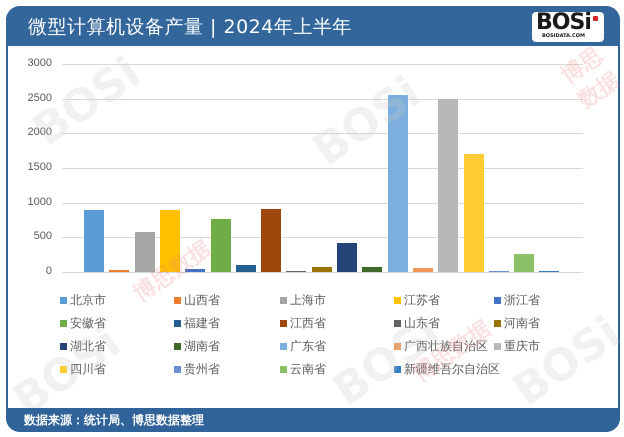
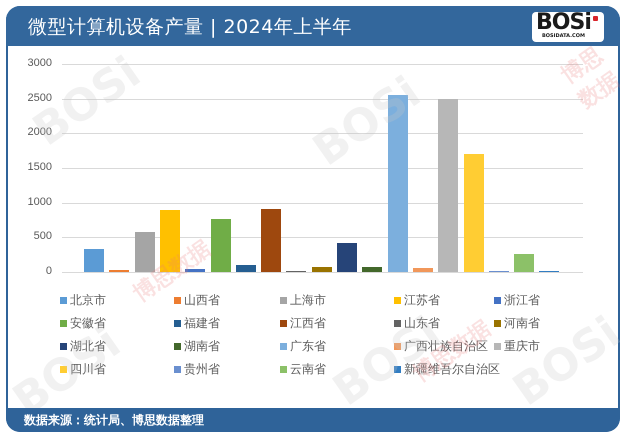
北京市: 900 -> 300
